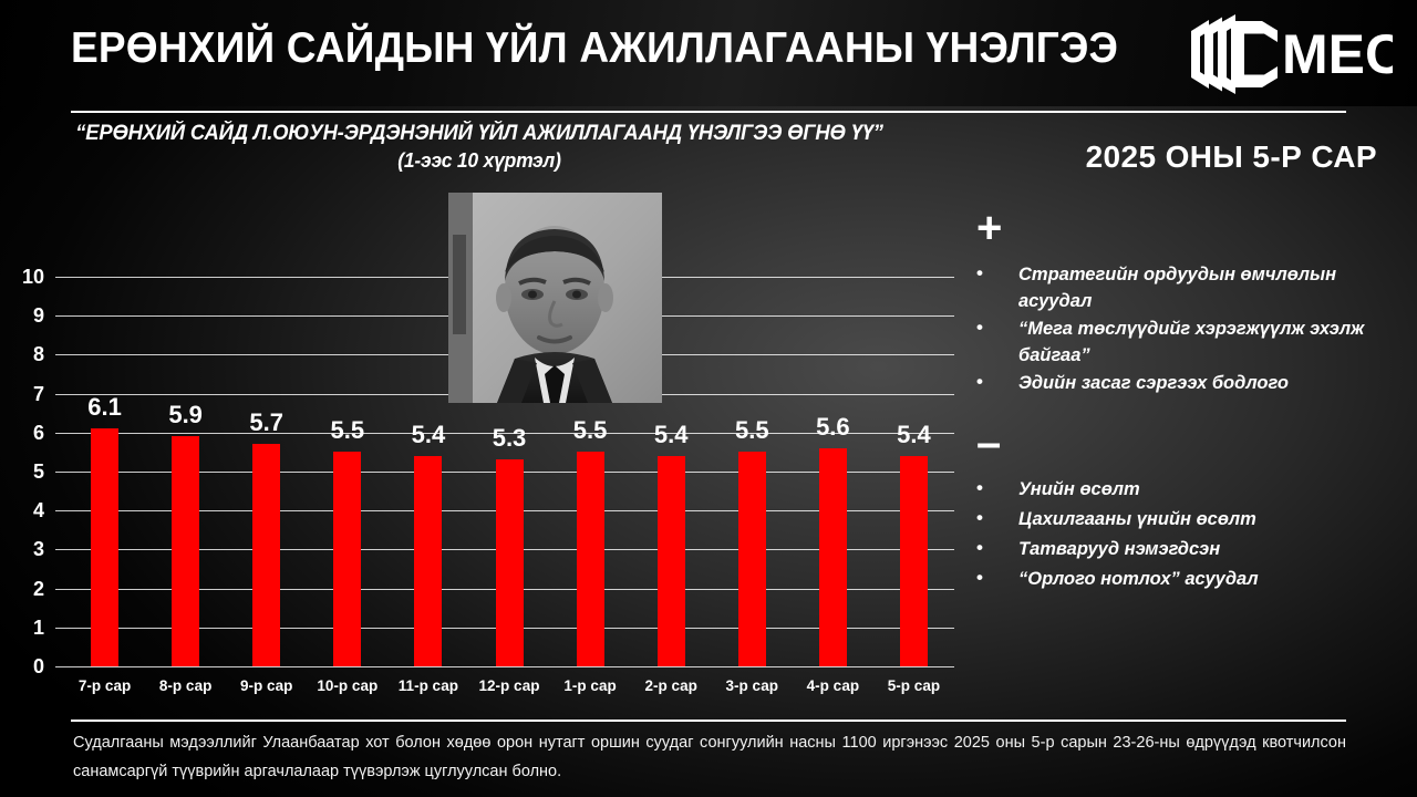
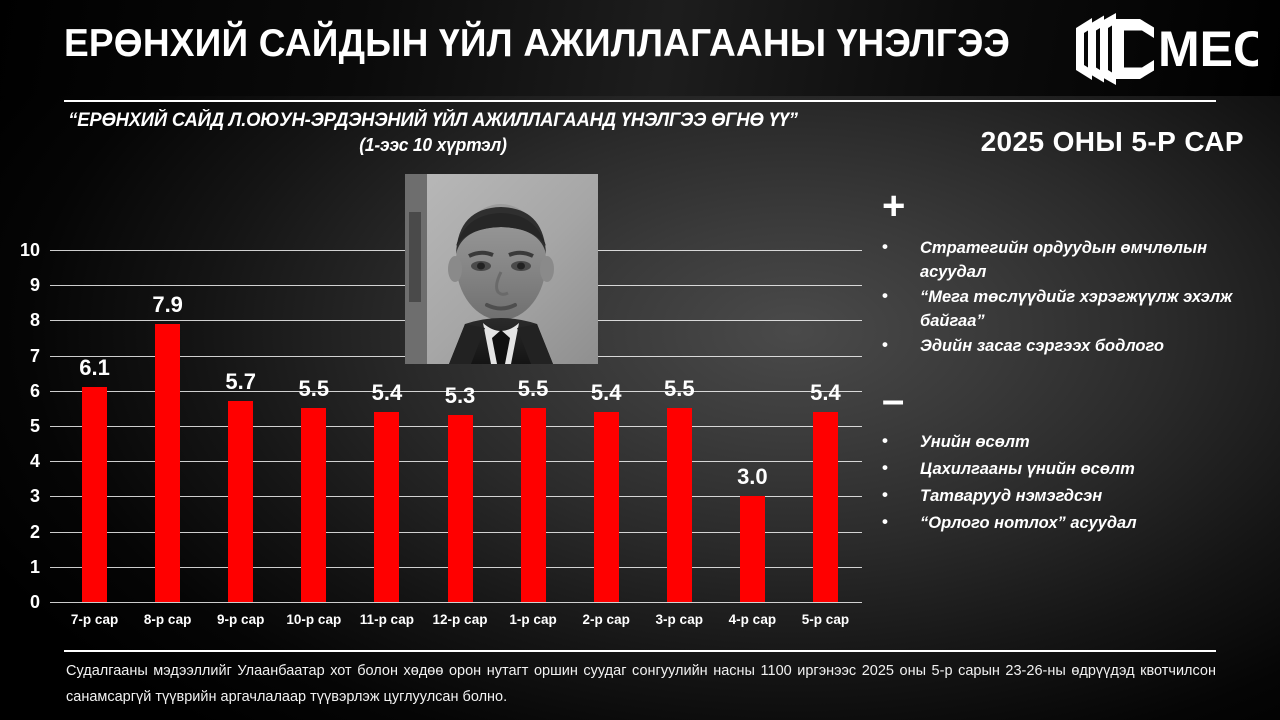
8-р сар: 5.9 -> 7.9
4-р сар: 5.6 -> 3.0
